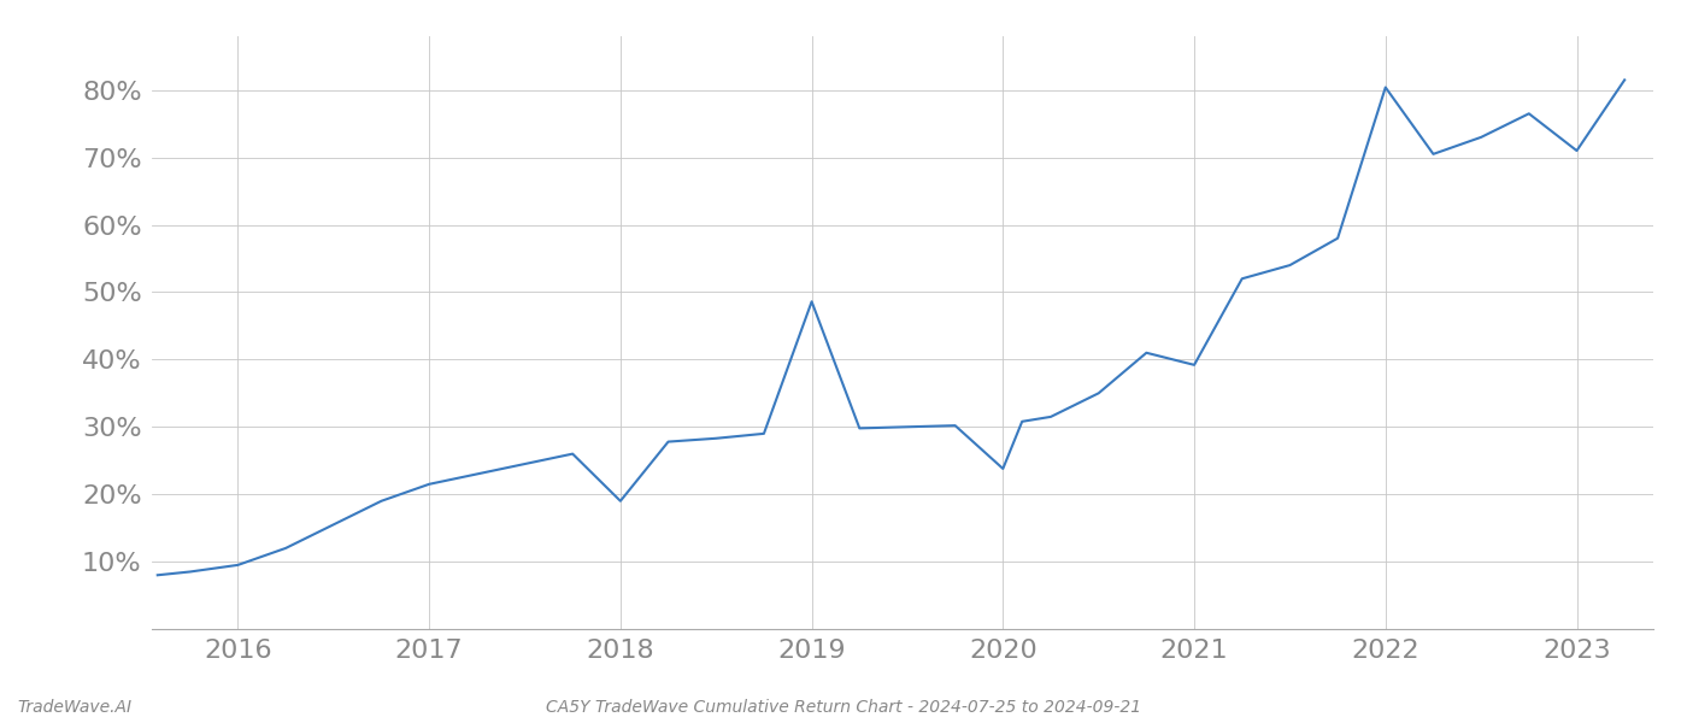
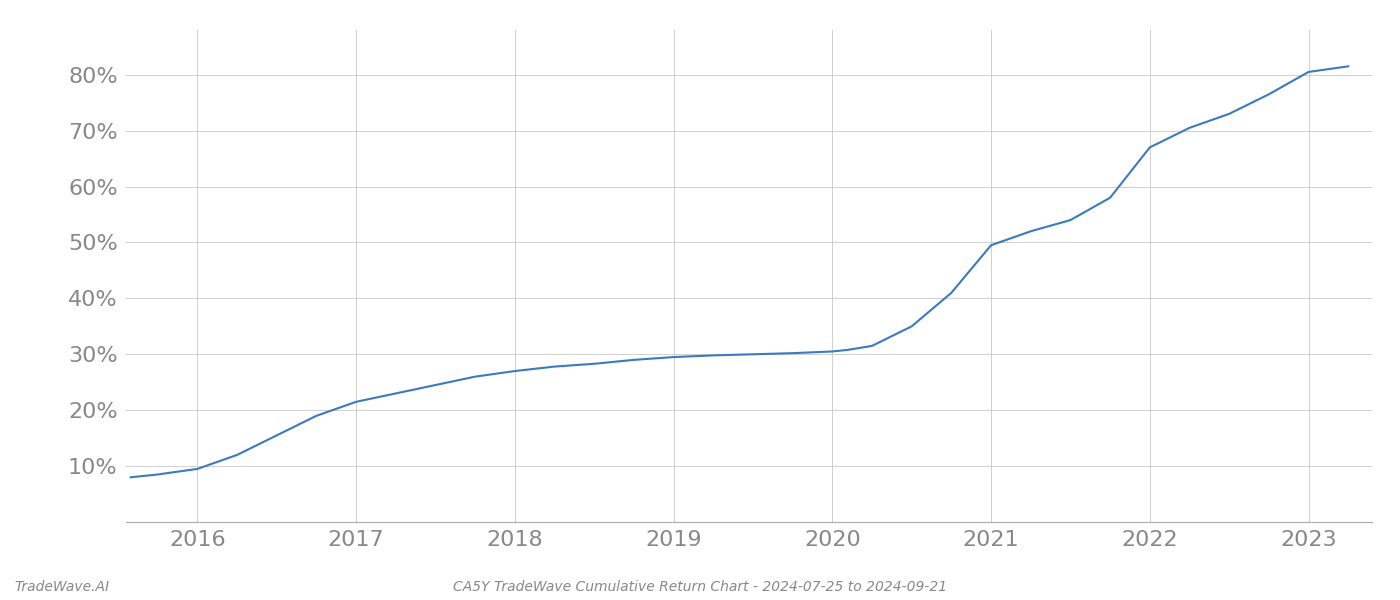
2018: 19.0% -> 27.0%
2019: 48.6% -> 29.5%
2020: 23.8% -> 30.5%
2021: 39.2% -> 49.5%
2022: 80.4% -> 67.0%
2023: 71.0% -> 80.5%
